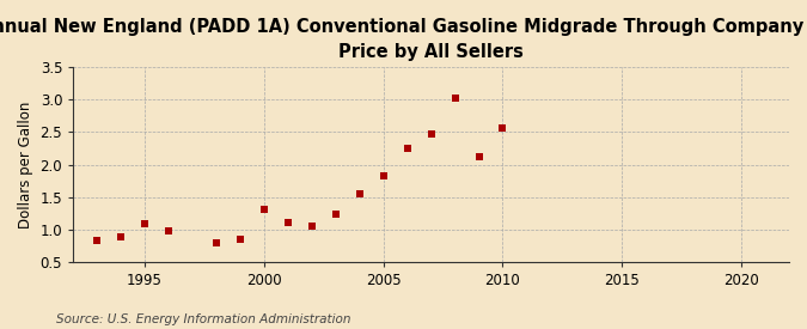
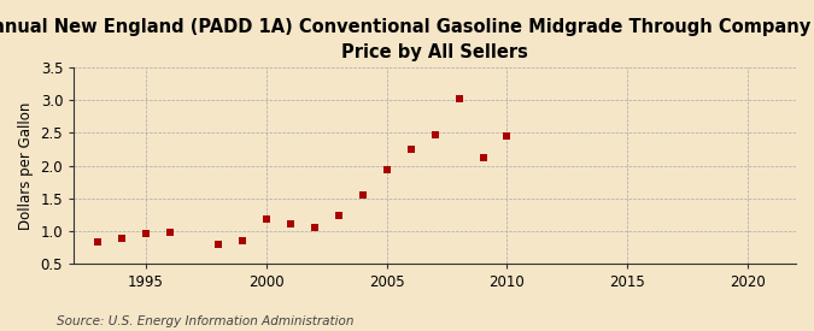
1995: 1.08 -> 0.95
2000: 1.30 -> 1.18
2005: 1.82 -> 1.93
2010: 2.56 -> 2.46
